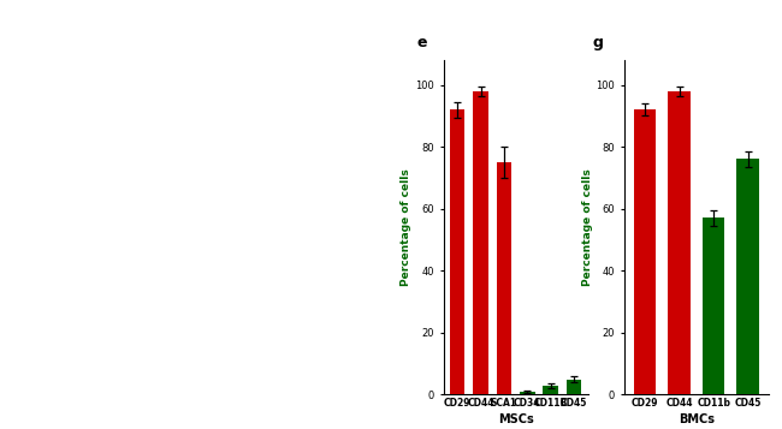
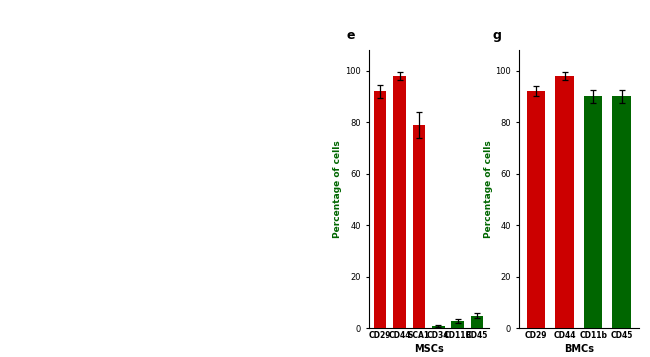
SCA1: 75 -> 79
CD11b: 57 -> 90
CD45: 76 -> 90
